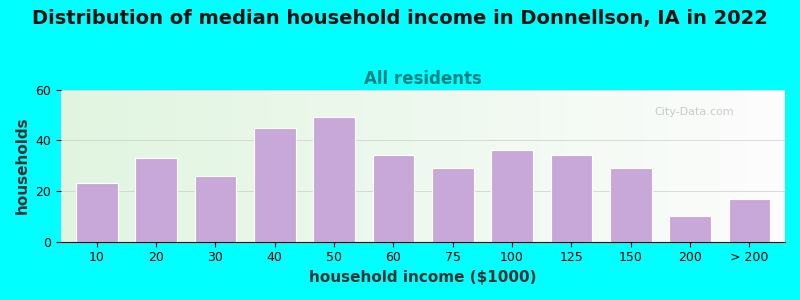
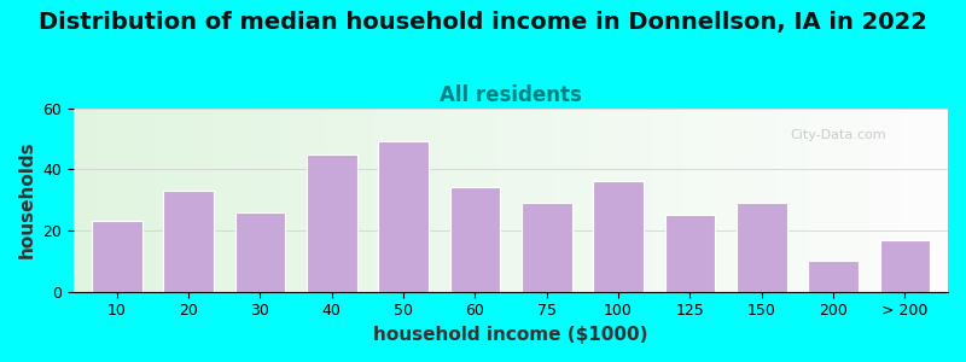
125: 34 -> 25
